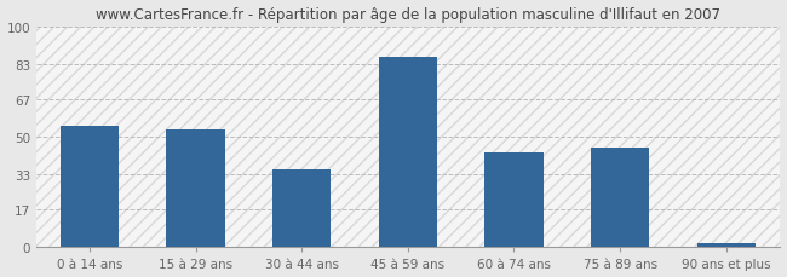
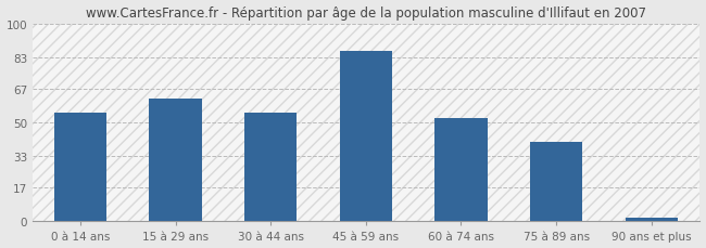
15 à 29 ans: 53 -> 62
30 à 44 ans: 35 -> 55
60 à 74 ans: 43 -> 52
75 à 89 ans: 45 -> 40
